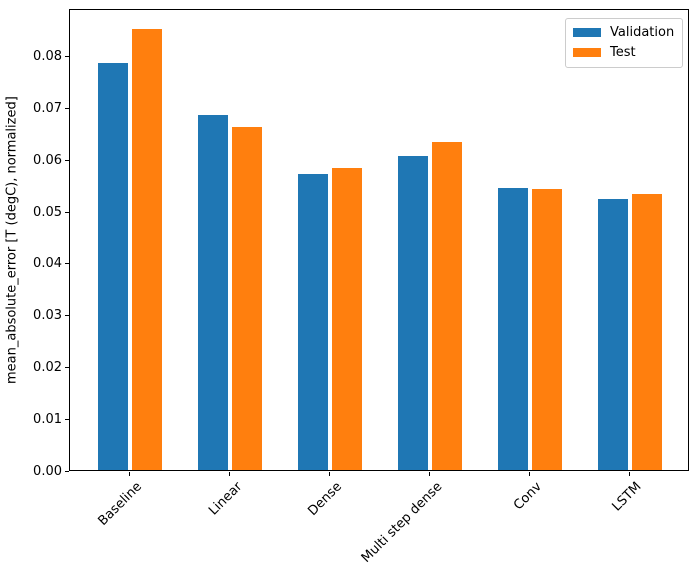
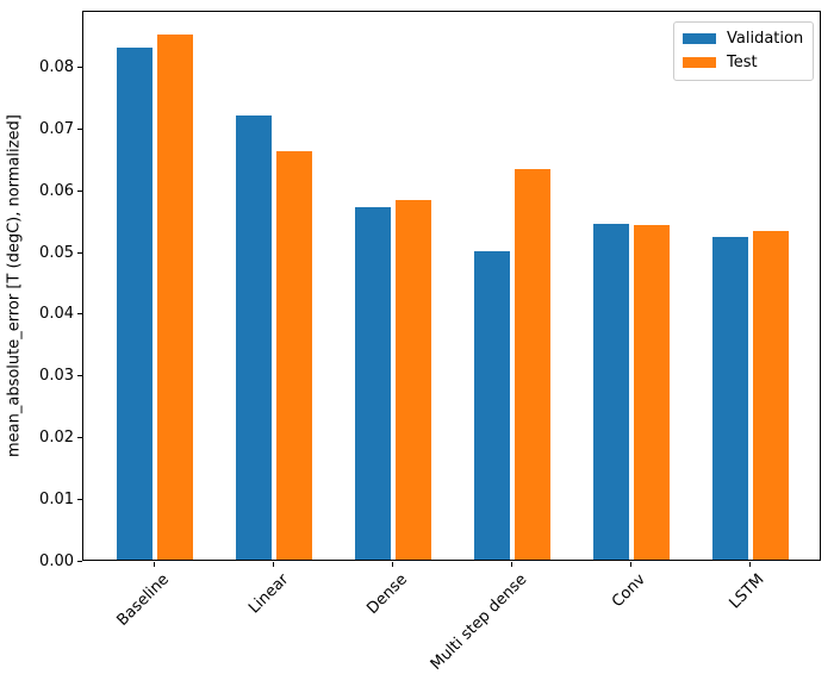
Validation/Baseline: 0.079 -> 0.083
Validation/Linear: 0.069 -> 0.072
Validation/Multi step dense: 0.061 -> 0.050
